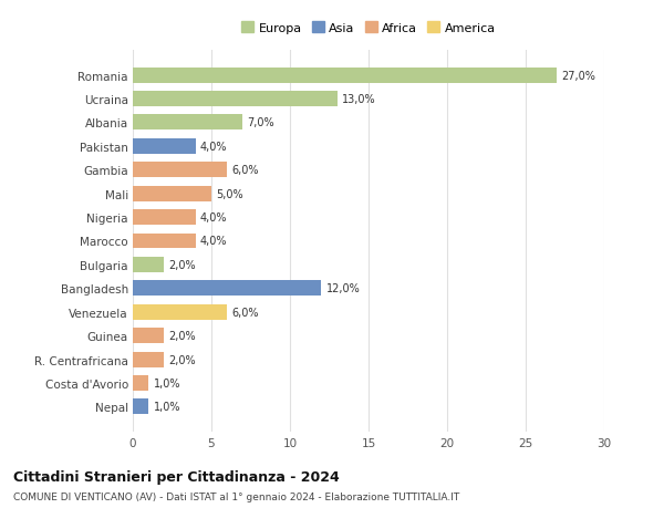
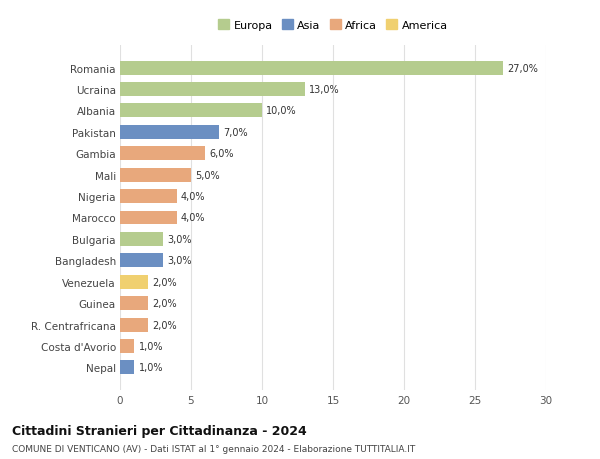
Albania: 7,0% -> 10,0%
Pakistan: 4,0% -> 7,0%
Bulgaria: 2,0% -> 3,0%
Bangladesh: 12,0% -> 3,0%
Venezuela: 6,0% -> 2,0%
